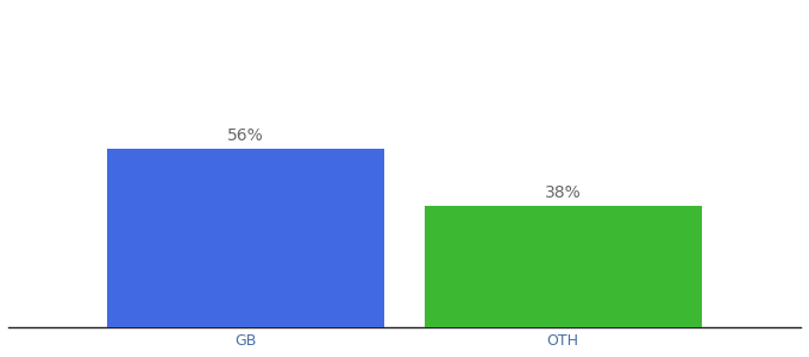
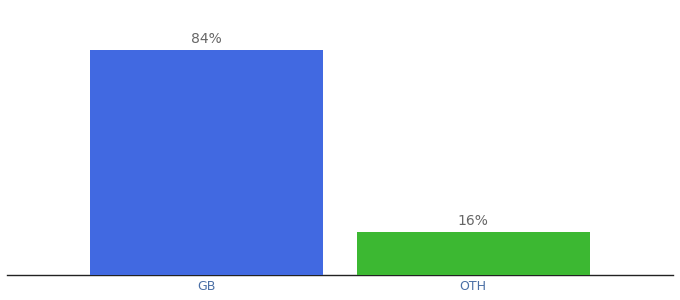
GB: 56% -> 84%
OTH: 38% -> 16%
